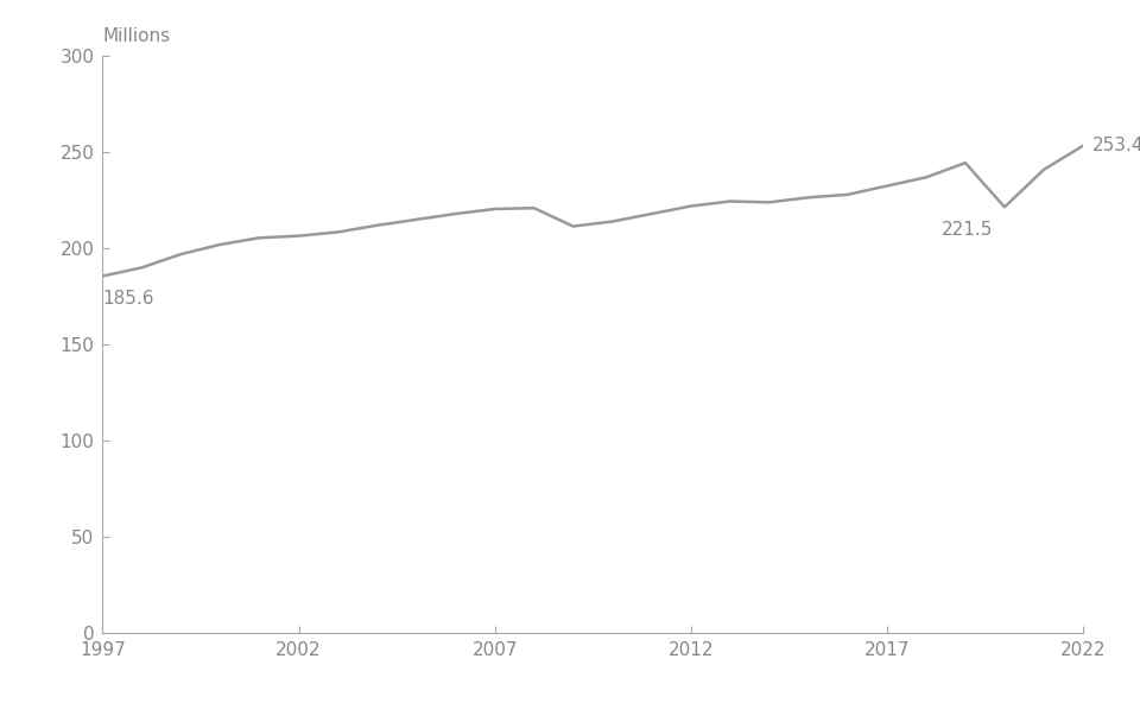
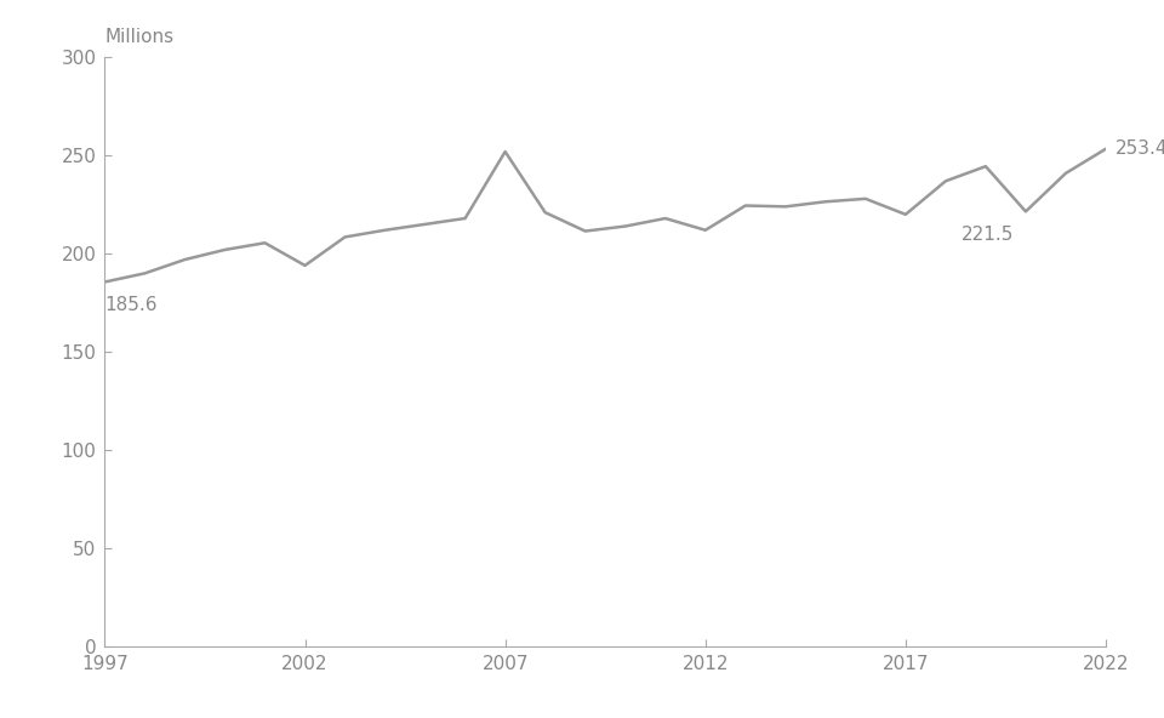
2002: 206 -> 194
2007: 220 -> 252
2012: 222 -> 212
2017: 232 -> 220
